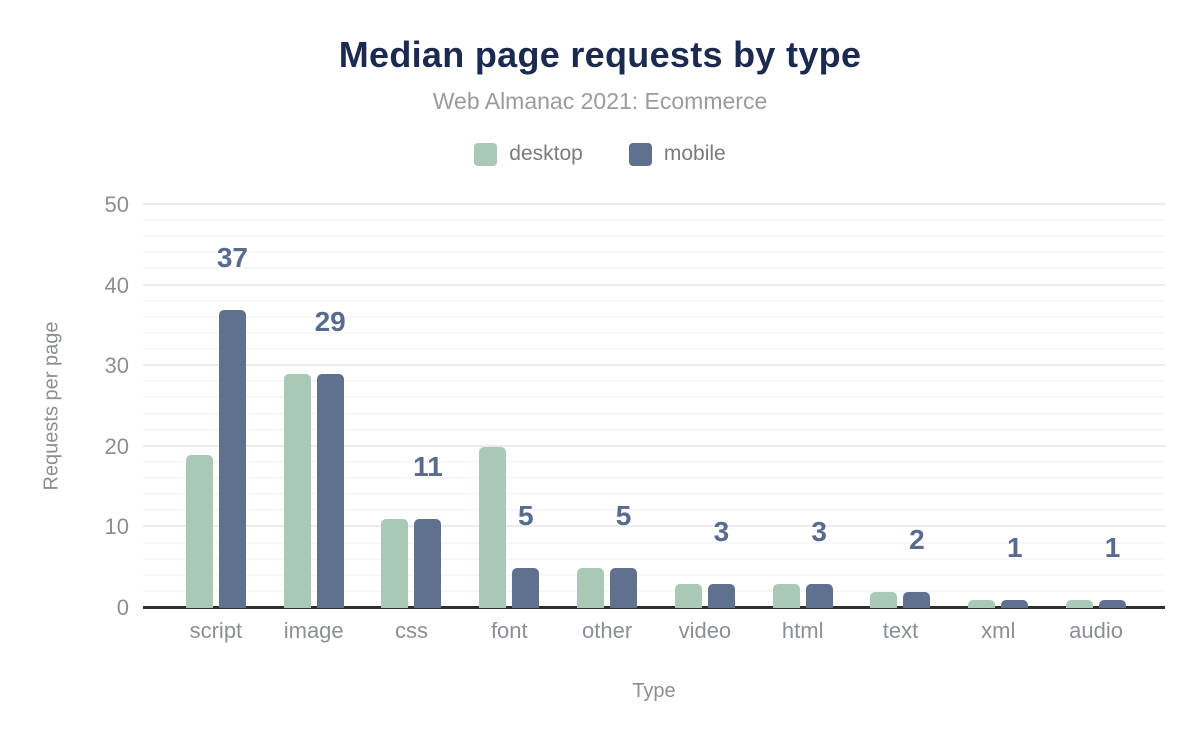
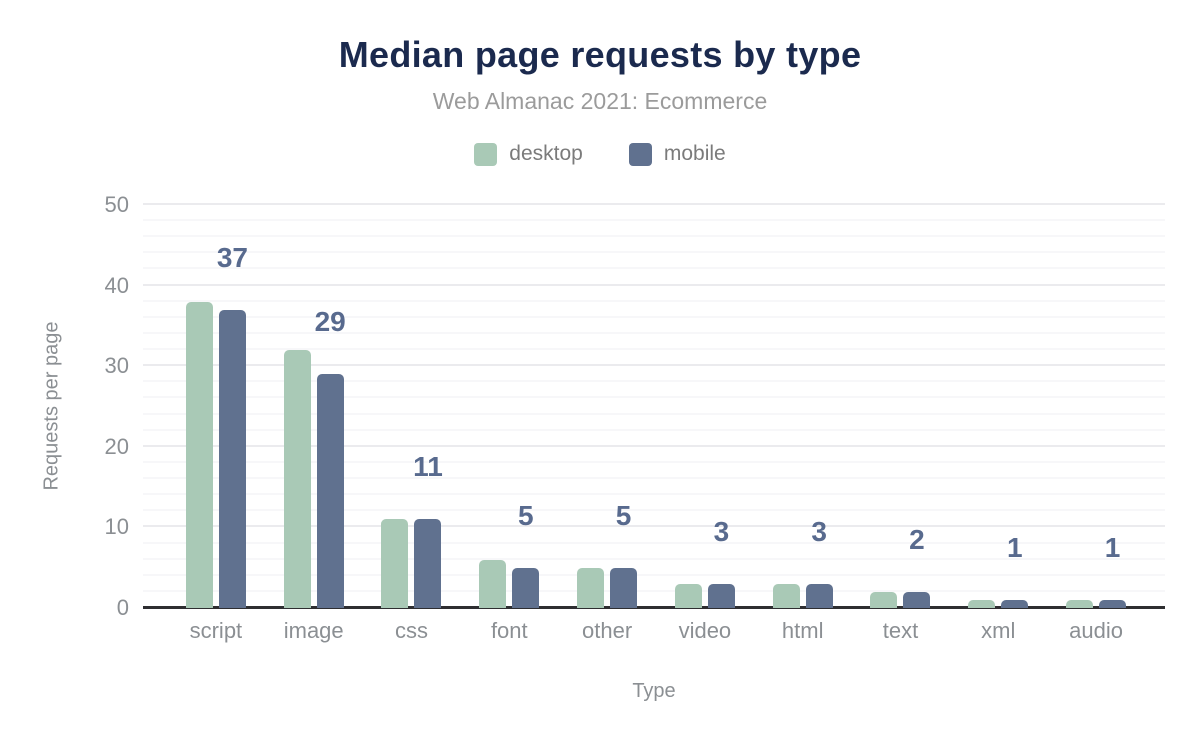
desktop/script: 19 -> 38
desktop/image: 29 -> 32
desktop/font: 20 -> 6
